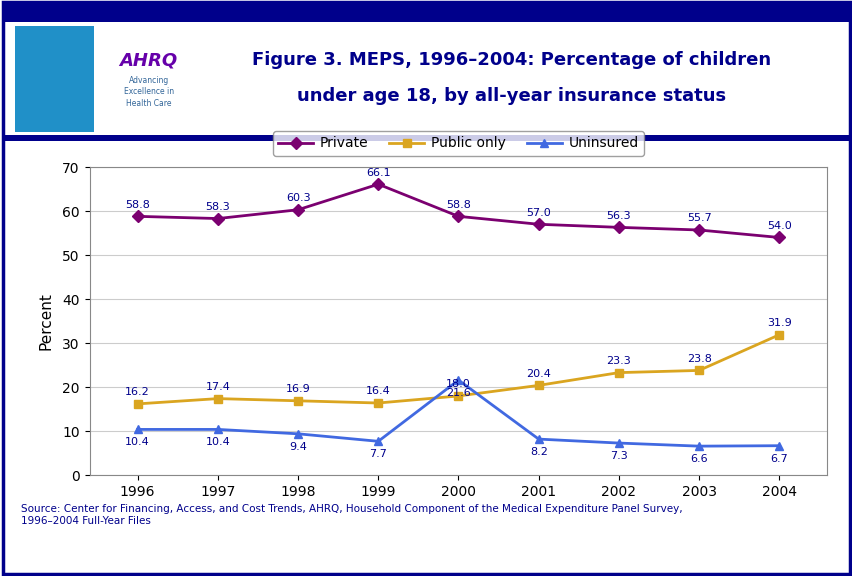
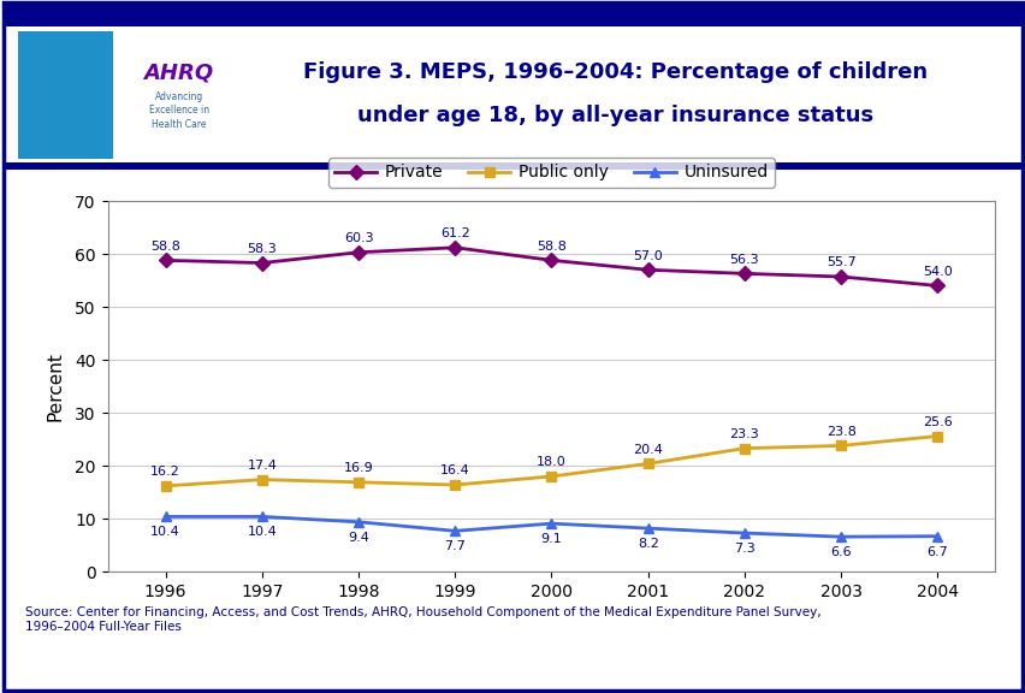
Private/1999: 66.1 -> 61.2
Uninsured/2000: 21.6 -> 9.1
Public only/2004: 31.9 -> 25.6
